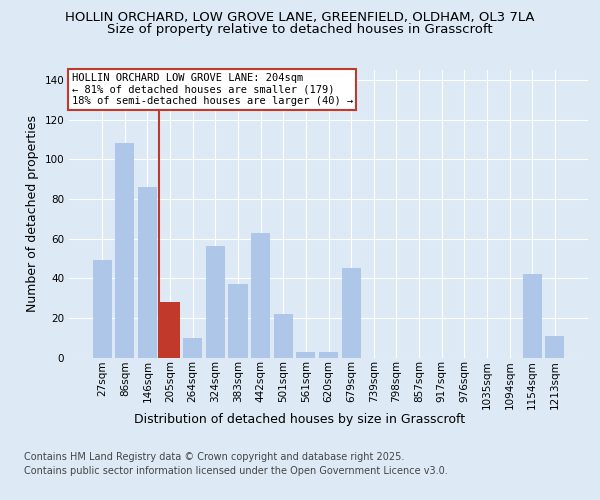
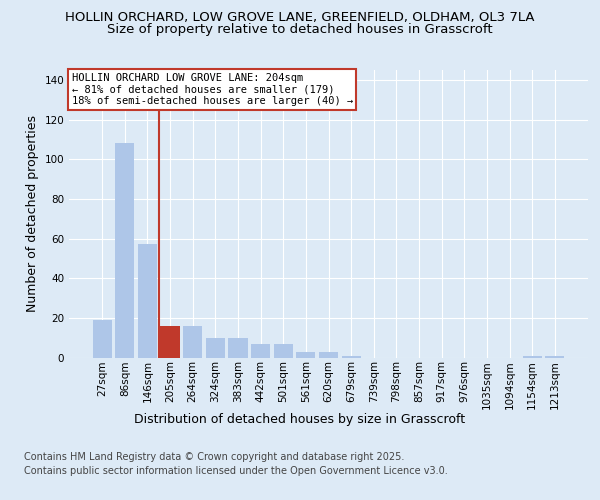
27sqm: 49 -> 19
146sqm: 86 -> 57
205sqm: 28 -> 16
264sqm: 10 -> 16
324sqm: 56 -> 10
383sqm: 37 -> 10
442sqm: 63 -> 7
501sqm: 22 -> 7
679sqm: 45 -> 1
1154sqm: 42 -> 1
1213sqm: 11 -> 1
